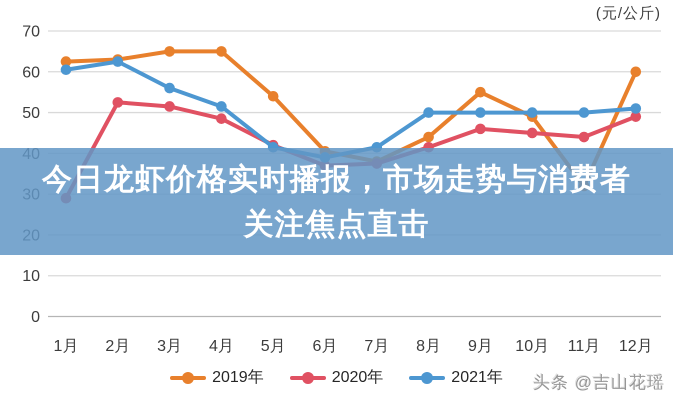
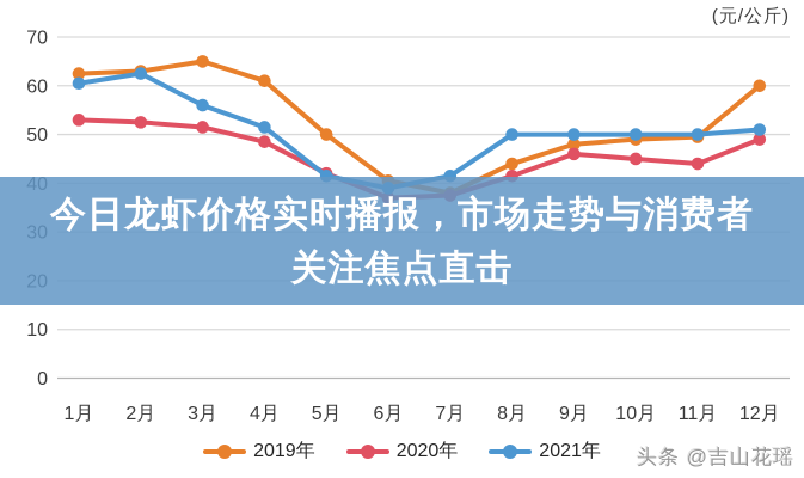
2020年/1月: 29 -> 53
2019年/4月: 65 -> 61
2019年/5月: 54 -> 50
2019年/9月: 55 -> 48
2019年/11月: 32 -> 50
